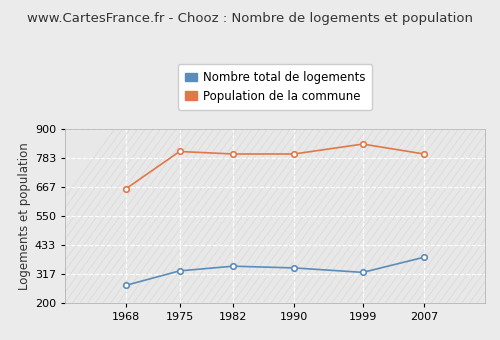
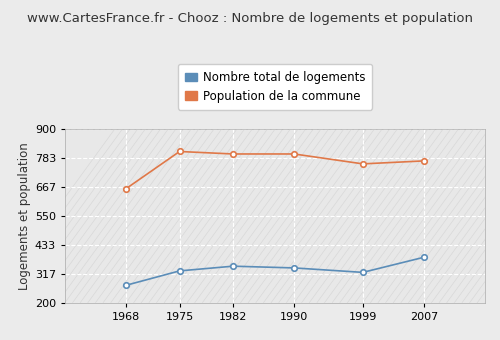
Population de la commune/1999: 840 -> 760
Population de la commune/2007: 800 -> 772
